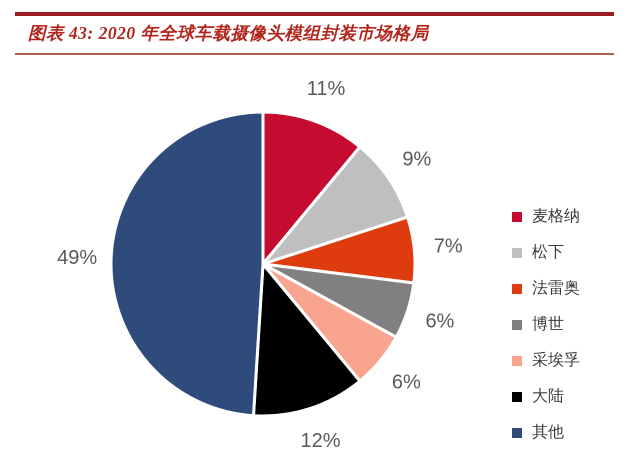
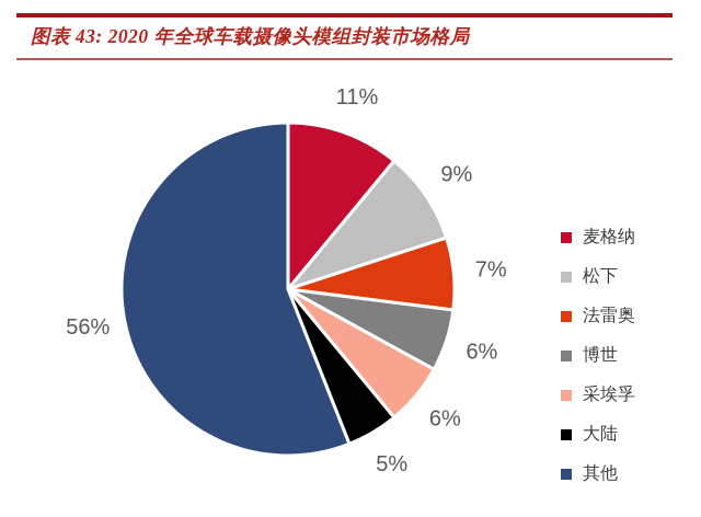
大陆: 12% -> 5%
其他: 49% -> 56%
